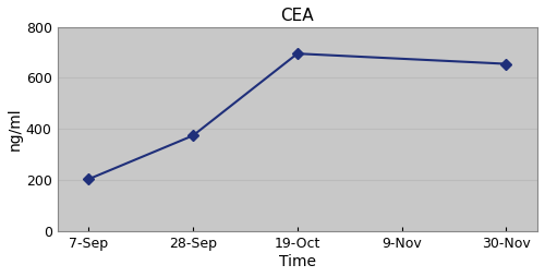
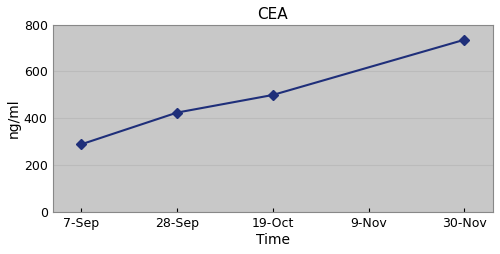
7-Sep: 205 -> 290
28-Sep: 375 -> 425
19-Oct: 695 -> 500
30-Nov: 655 -> 735
